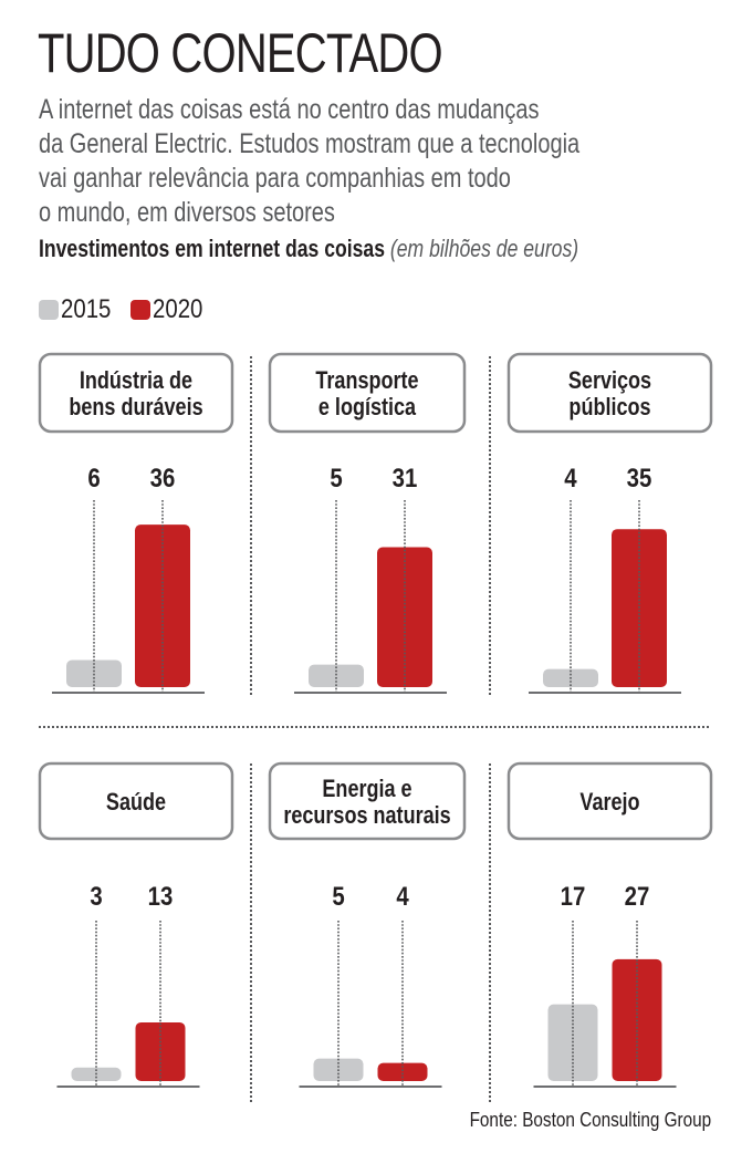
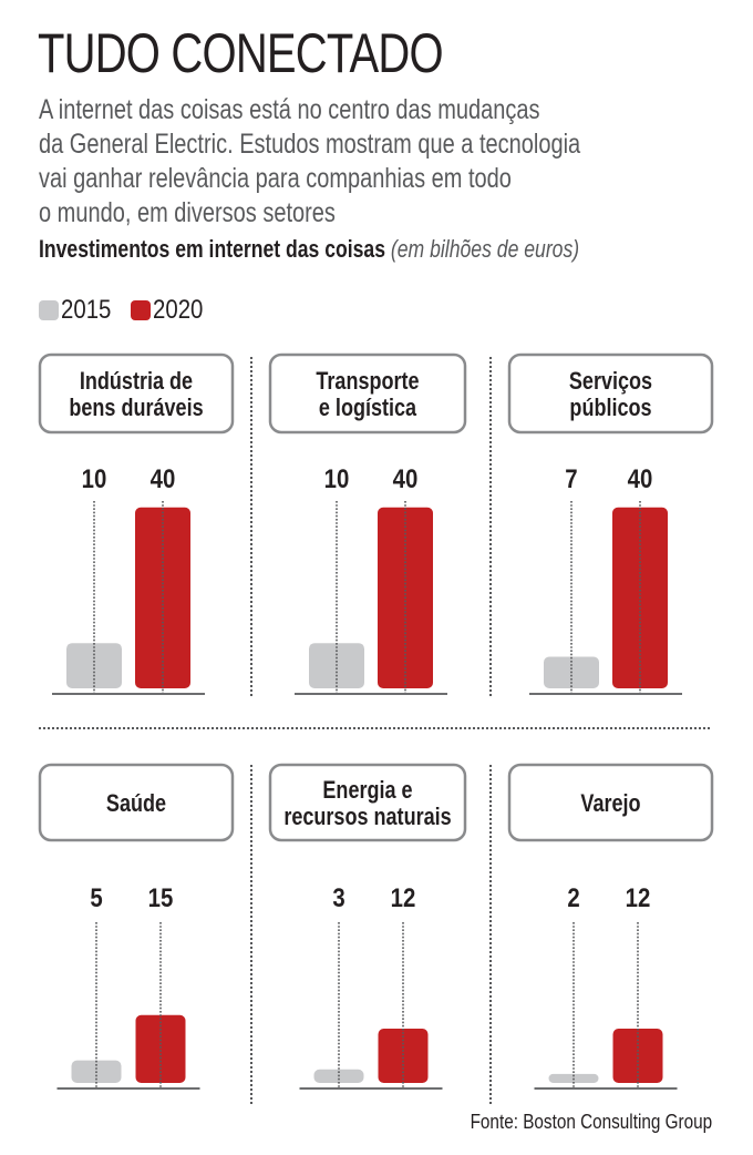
2015/Indústria de bens duráveis: 6 -> 10
2020/Indústria de bens duráveis: 36 -> 40
2015/Transporte e logística: 5 -> 10
2020/Transporte e logística: 31 -> 40
2015/Serviços públicos: 4 -> 7
2020/Serviços públicos: 35 -> 40
2015/Saúde: 3 -> 5
2020/Saúde: 13 -> 15
2015/Energia e recursos naturais: 5 -> 3
2020/Energia e recursos naturais: 4 -> 12
2015/Varejo: 17 -> 2
2020/Varejo: 27 -> 12
